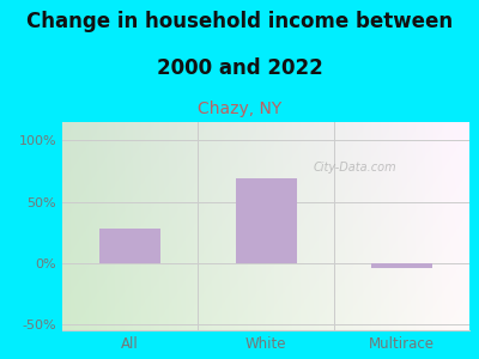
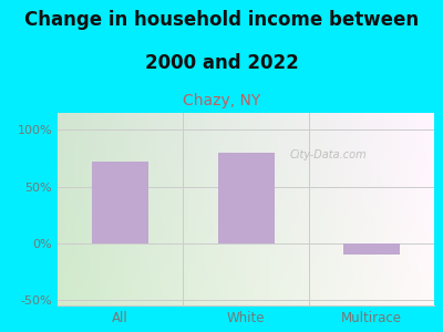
All: 28% -> 72%
White: 69% -> 80%
Multirace: -4% -> -10%
